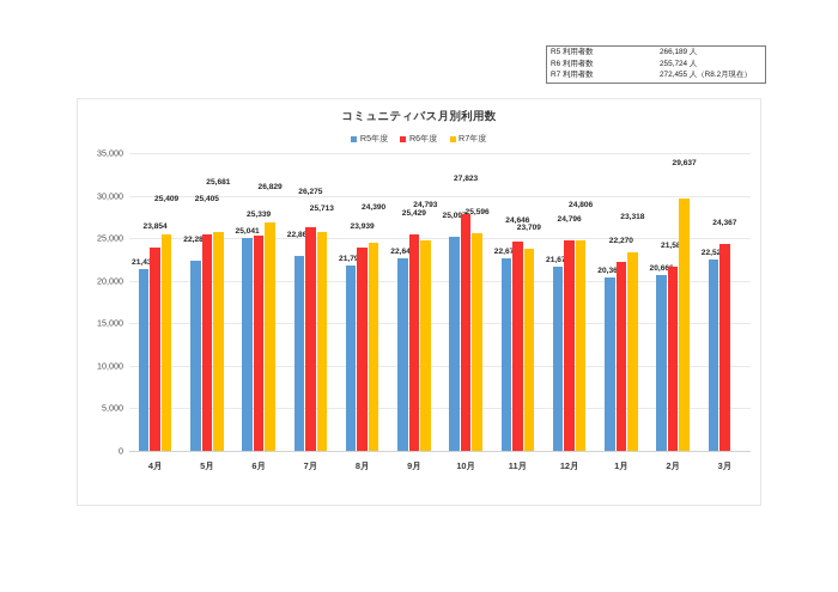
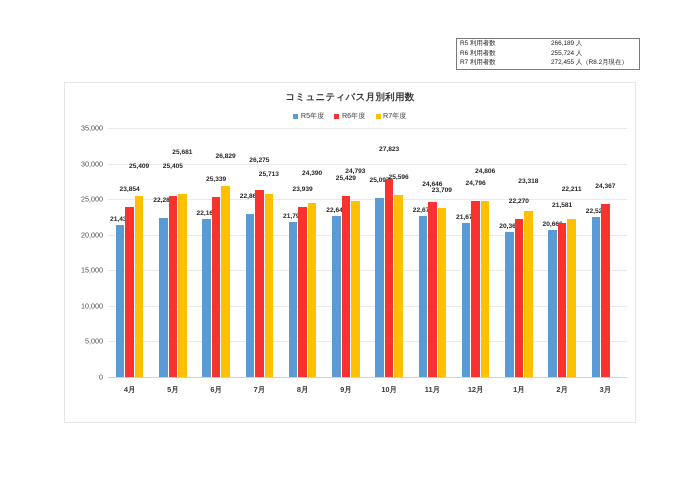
R5年度/6月: 25,041 -> 22,160
R7年度/2月: 29,637 -> 22,211
